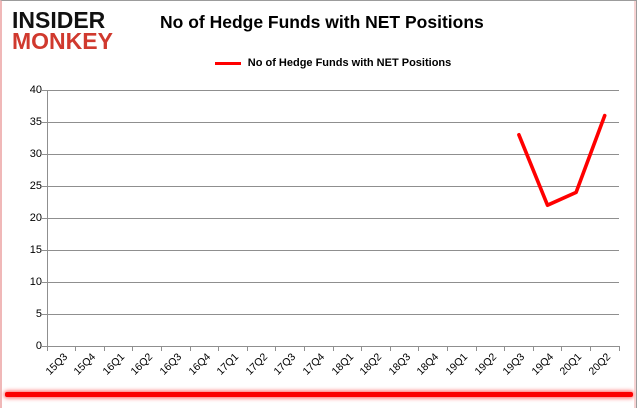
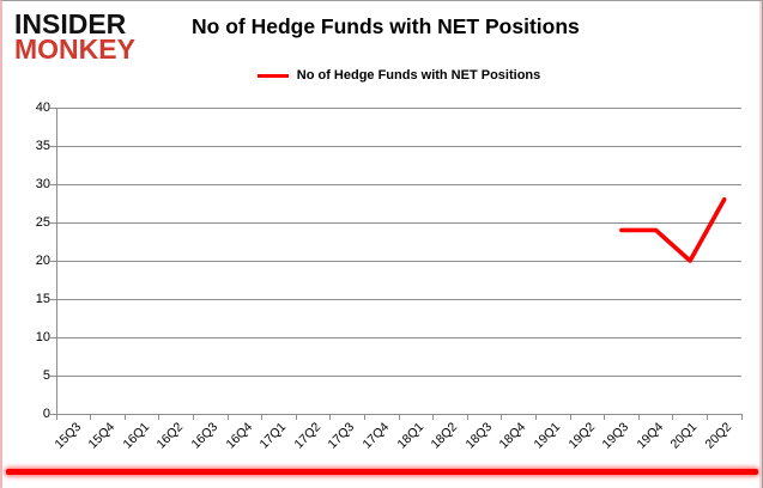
19Q3: 33 -> 24
19Q4: 22 -> 24
20Q1: 24 -> 20
20Q2: 36 -> 28
